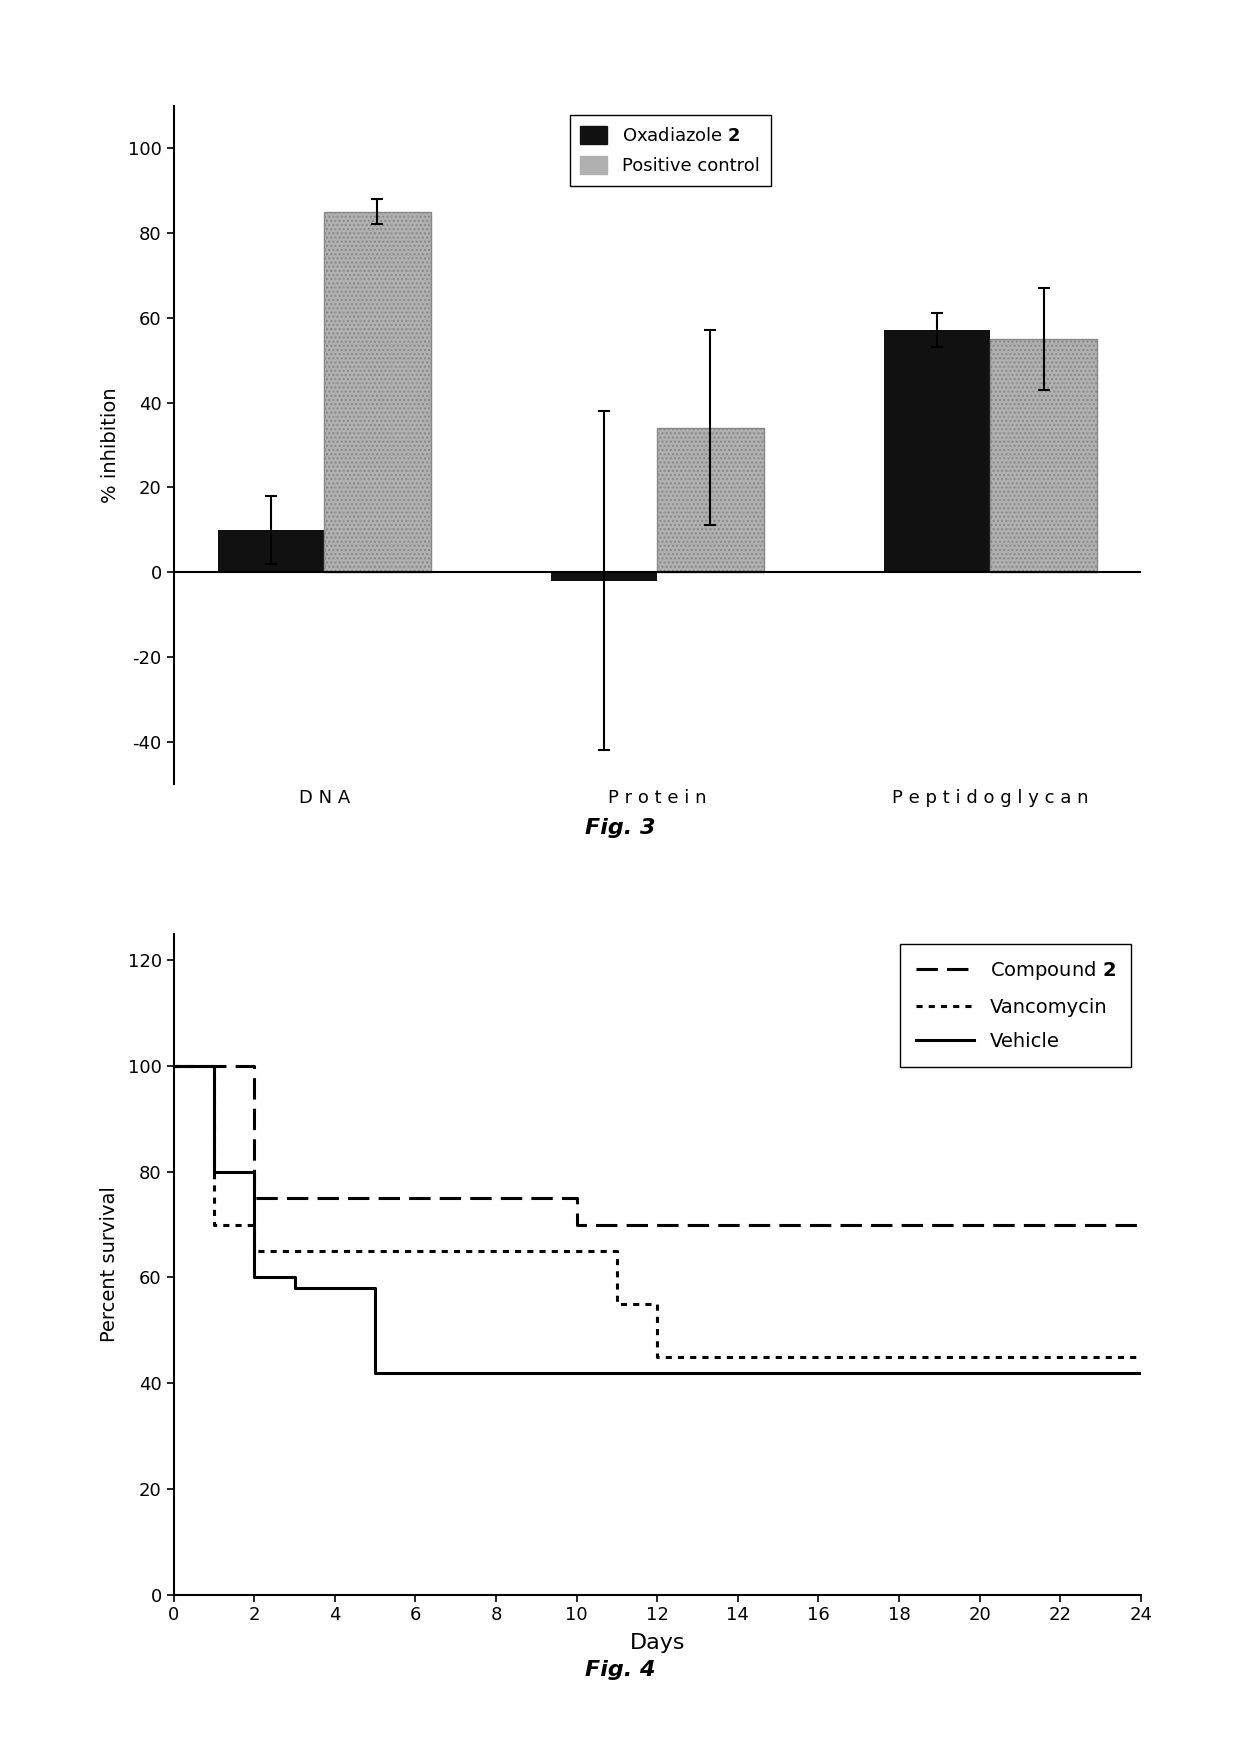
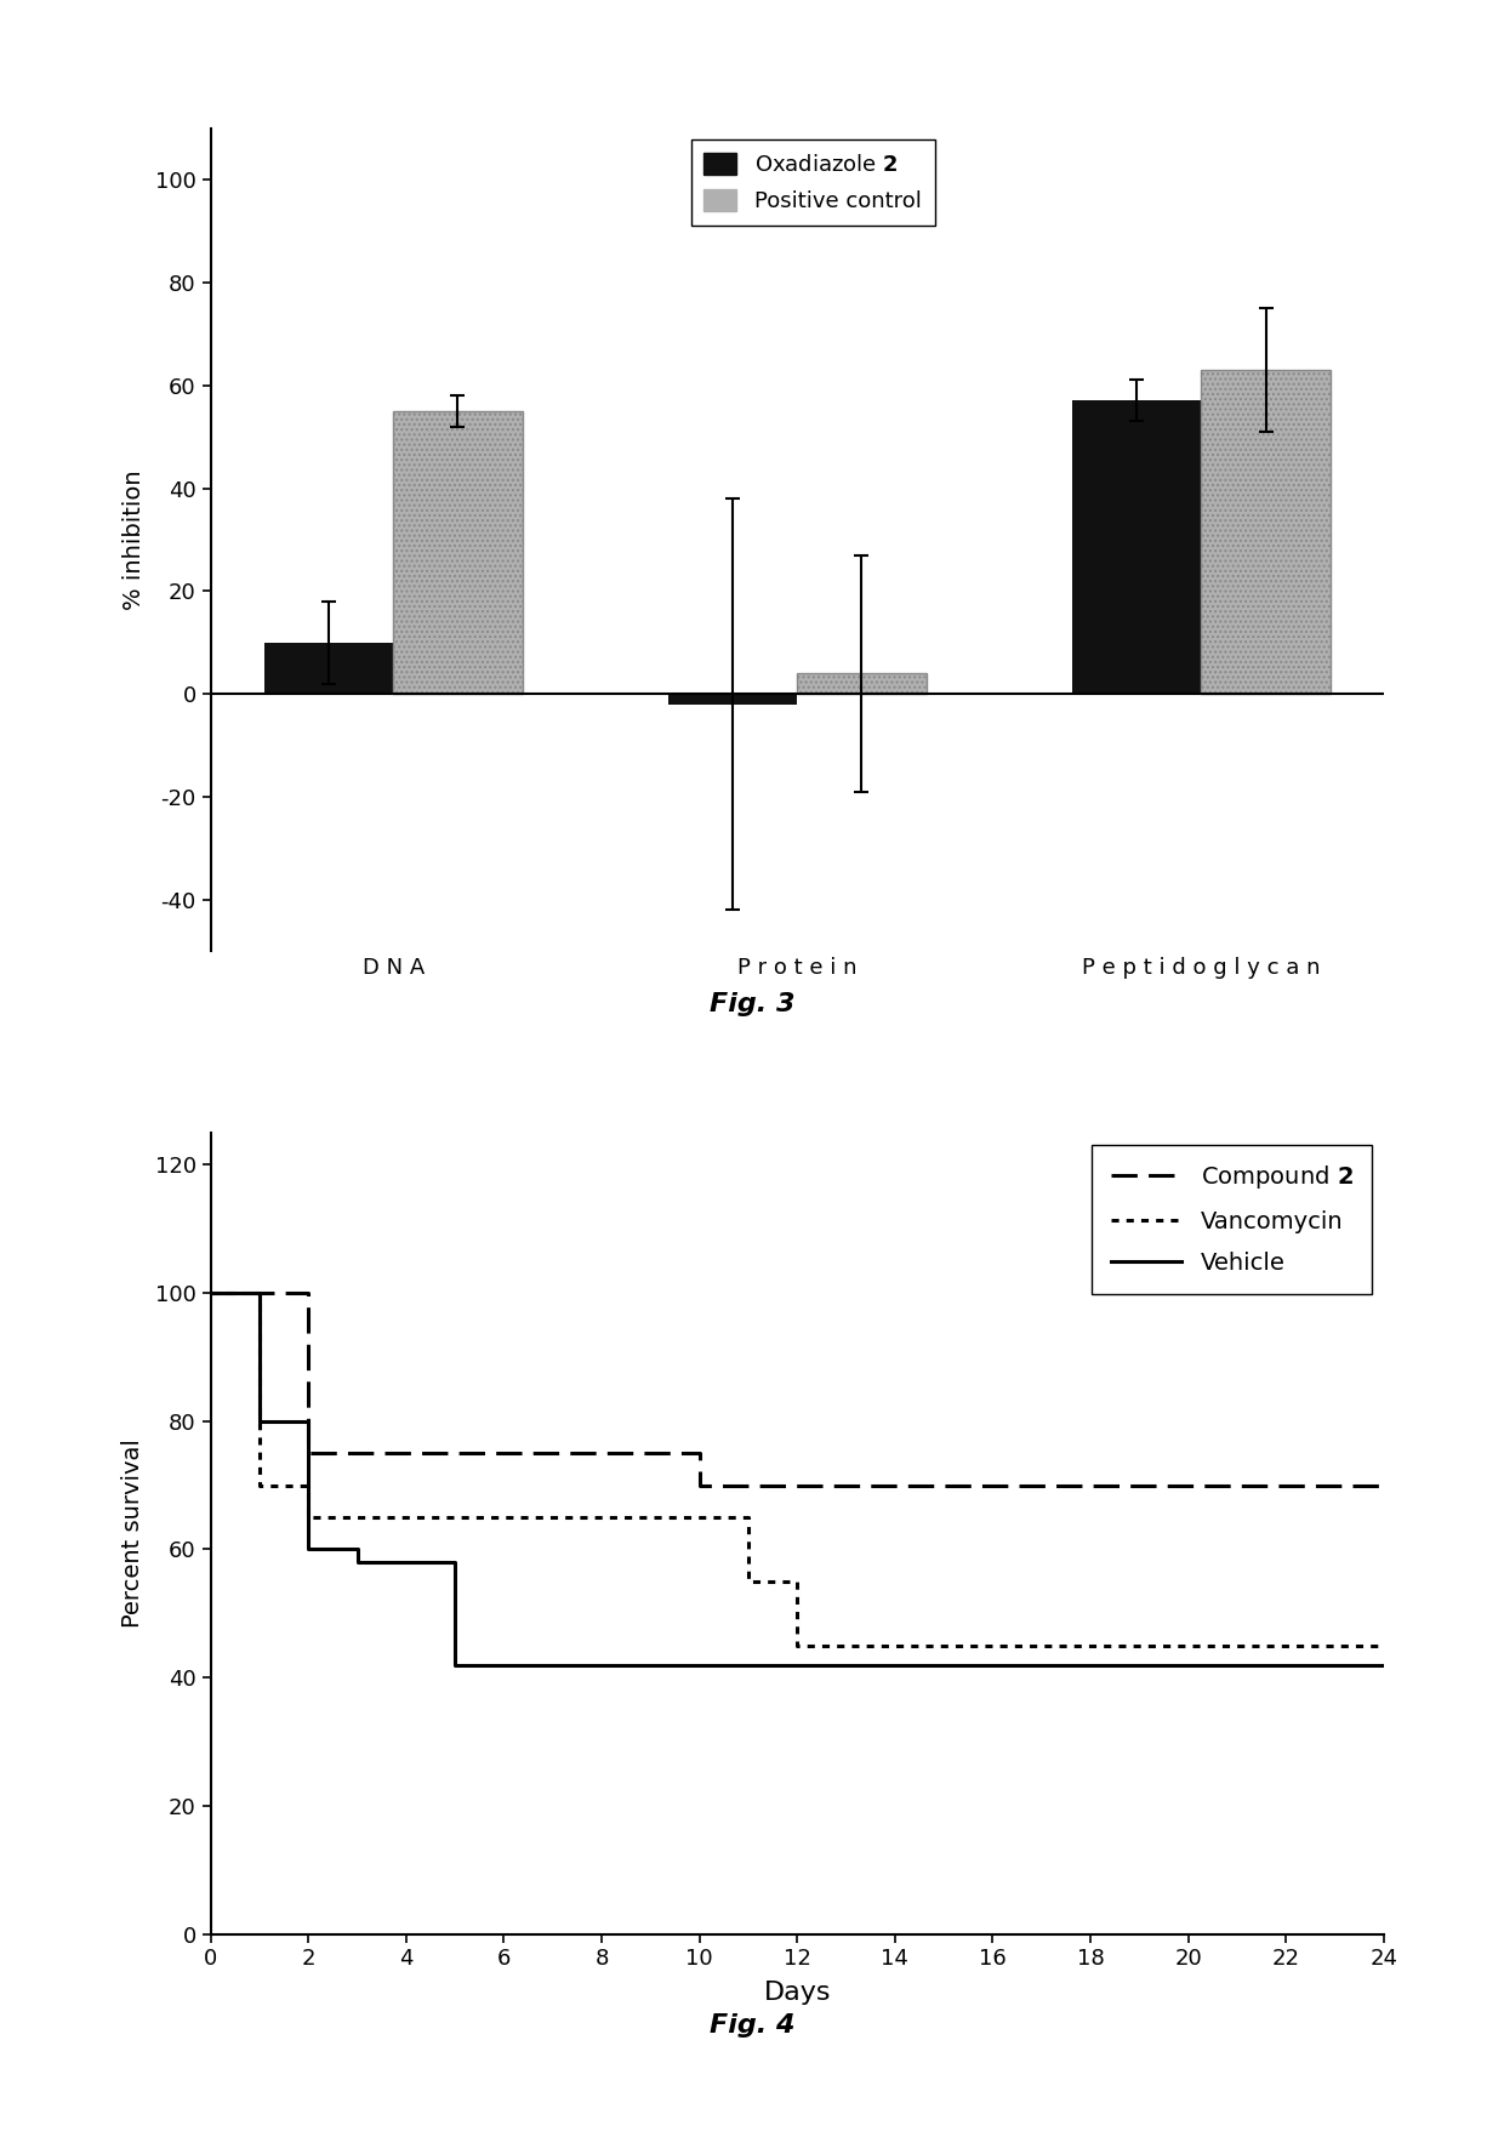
Positive control/D N A: 85 -> 55
Positive control/P r o t e i n: 34 -> 4
Positive control/P e p t i d o g l y c a n: 55 -> 63
